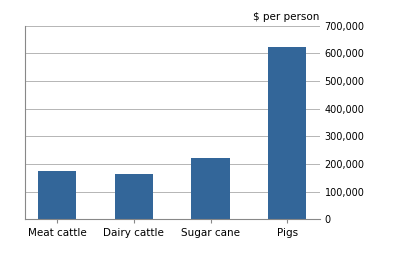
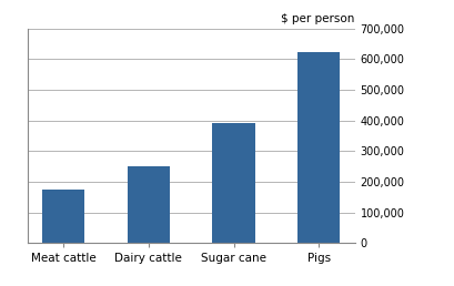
Dairy cattle: 165,000 -> 250,000
Sugar cane: 220,000 -> 390,000
